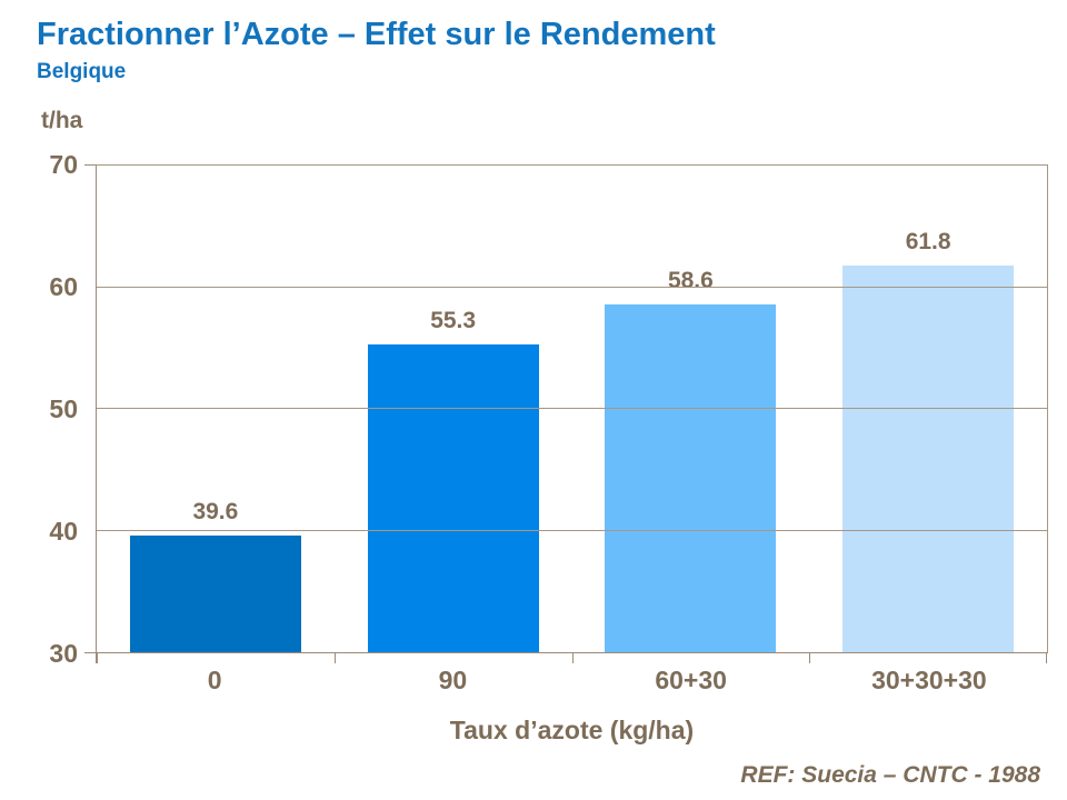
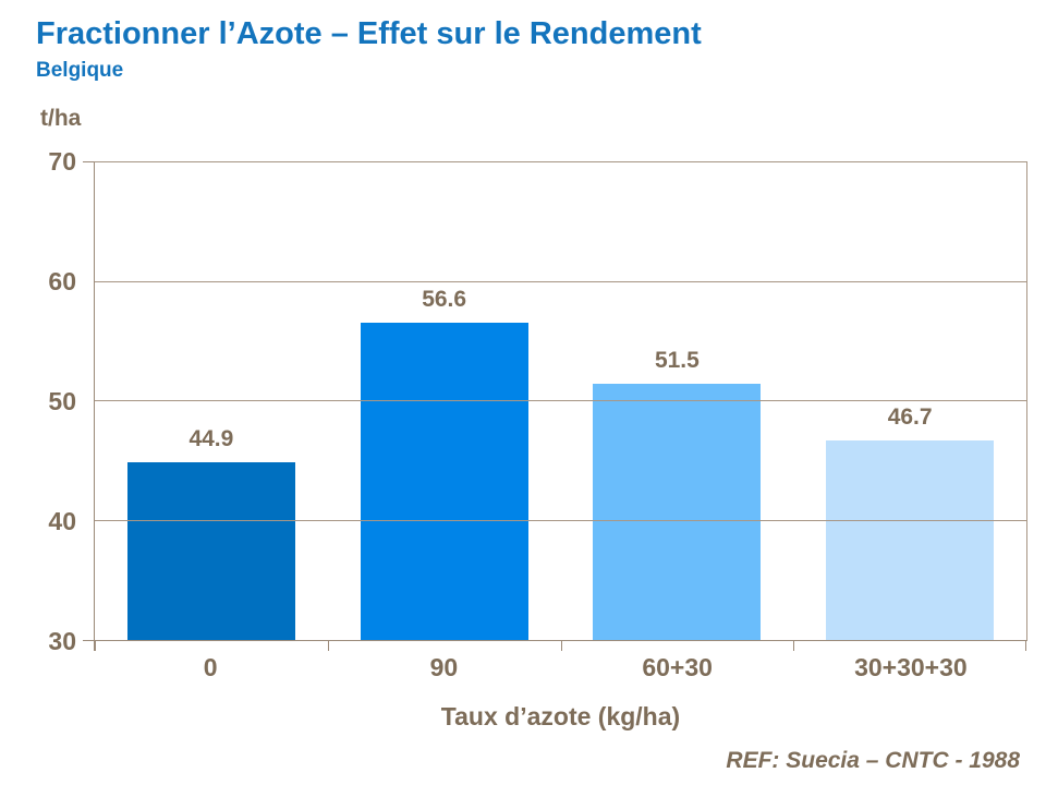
0: 39.6 -> 44.9
90: 55.3 -> 56.6
60+30: 58.6 -> 51.5
30+30+30: 61.8 -> 46.7
